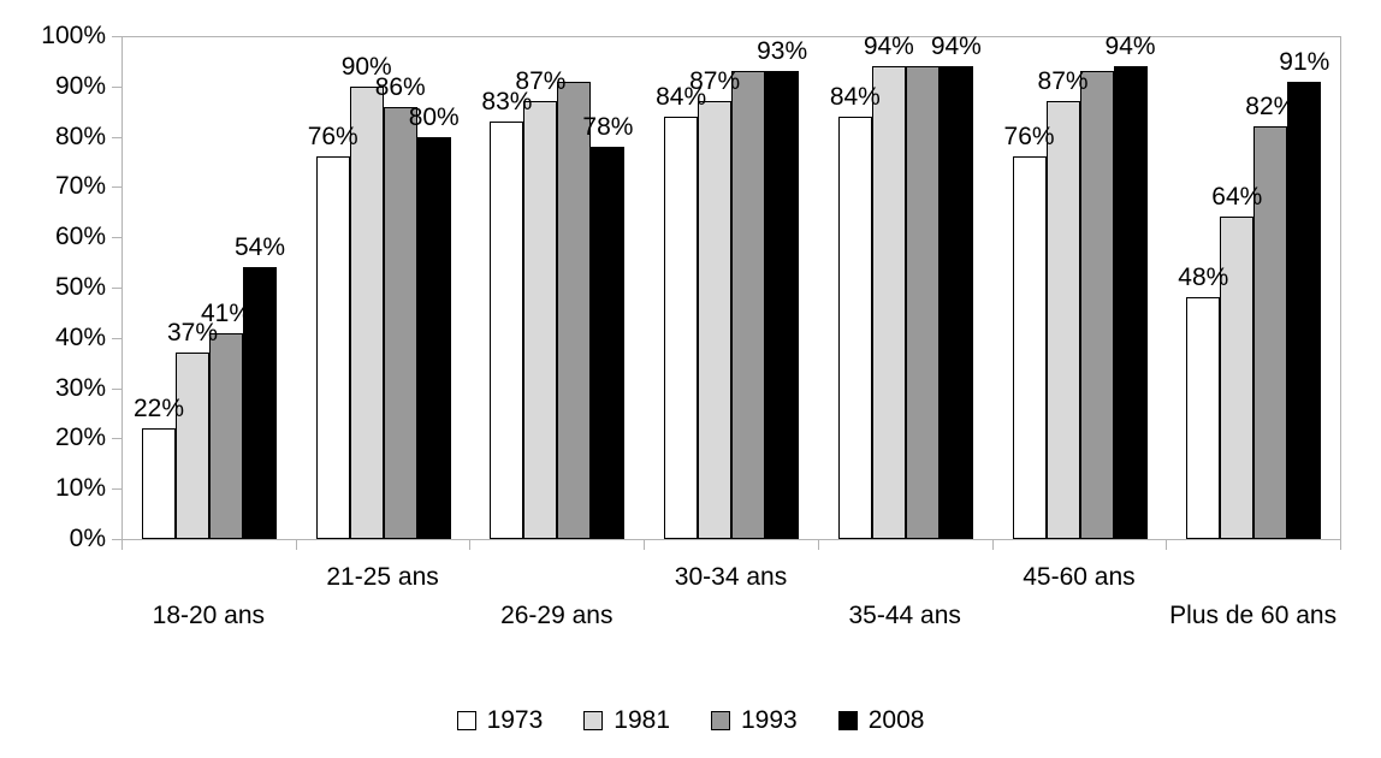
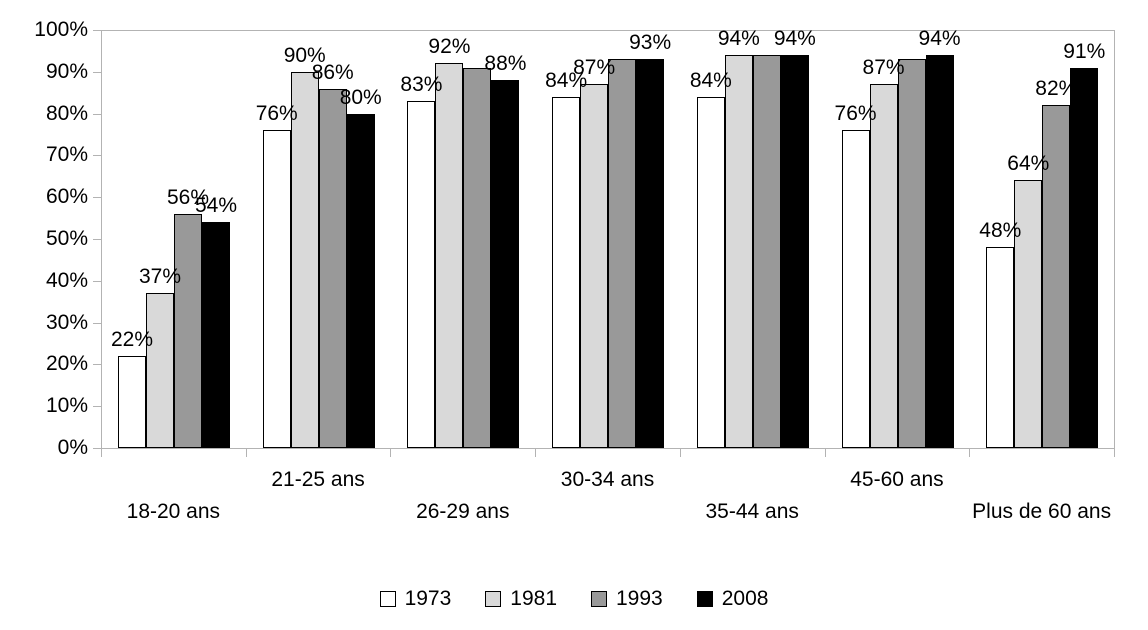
1993/18-20 ans: 41% -> 56%
1981/26-29 ans: 87% -> 92%
2008/26-29 ans: 78% -> 88%
